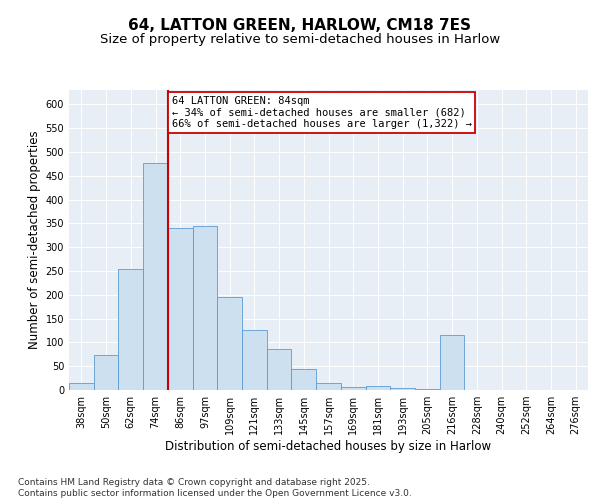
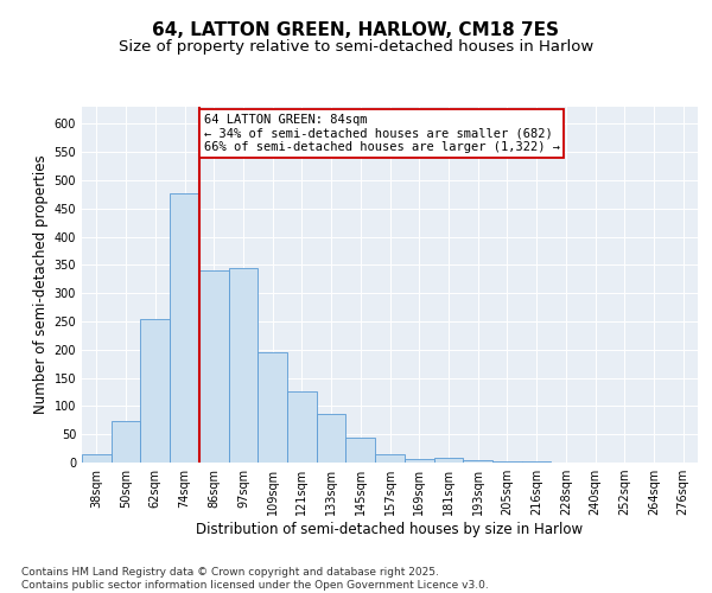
216sqm: 115 -> 2
